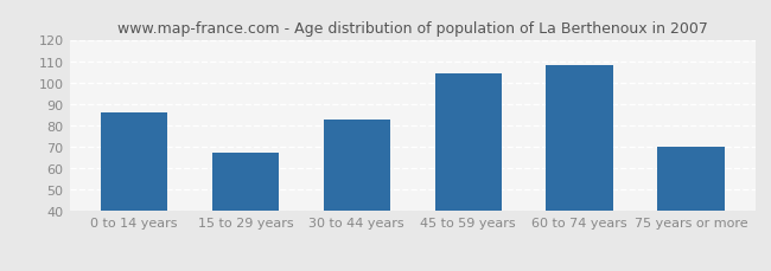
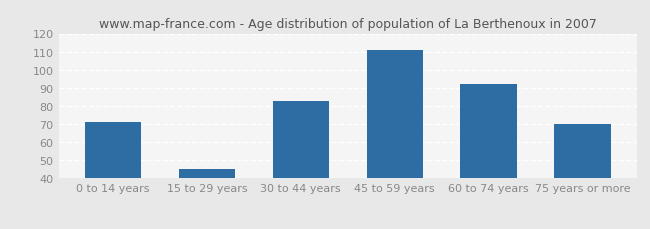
0 to 14 years: 86 -> 71
15 to 29 years: 67 -> 45
45 to 59 years: 104 -> 111
60 to 74 years: 108 -> 92
